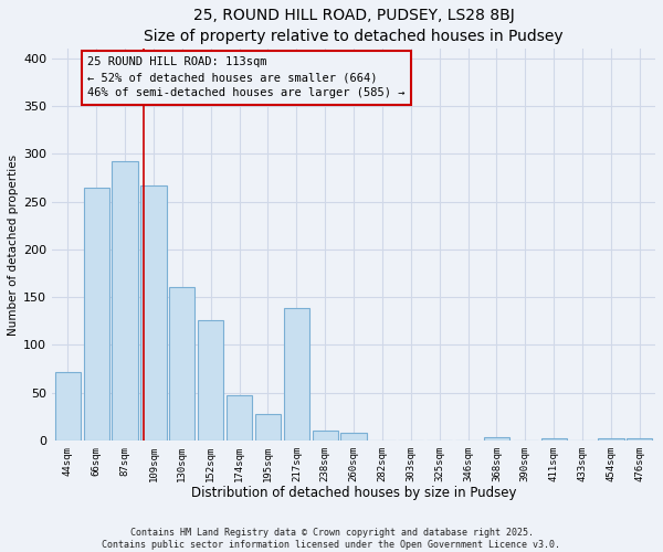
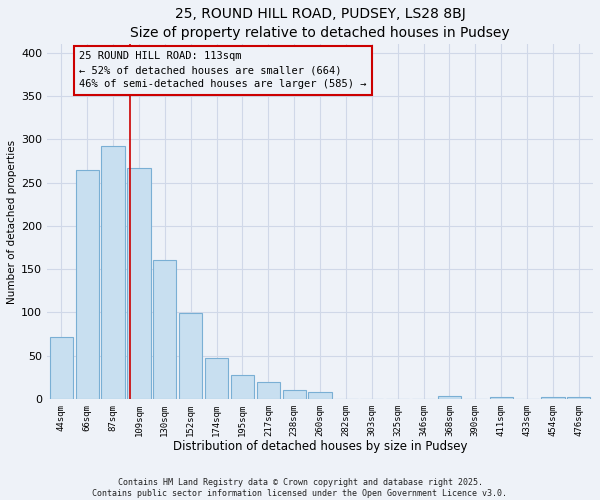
152sqm: 126 -> 99
217sqm: 138 -> 19
